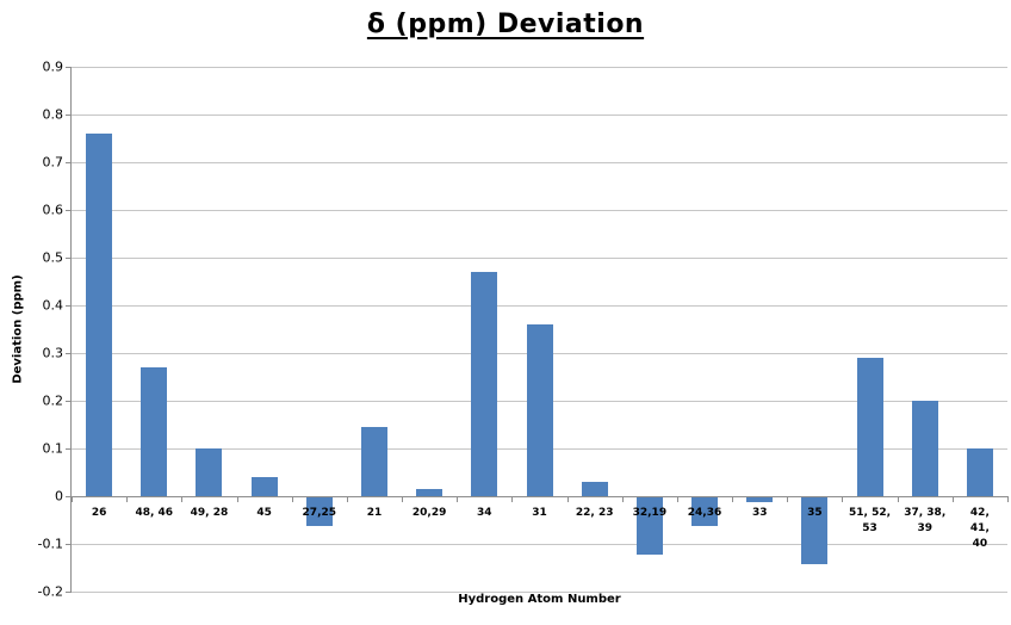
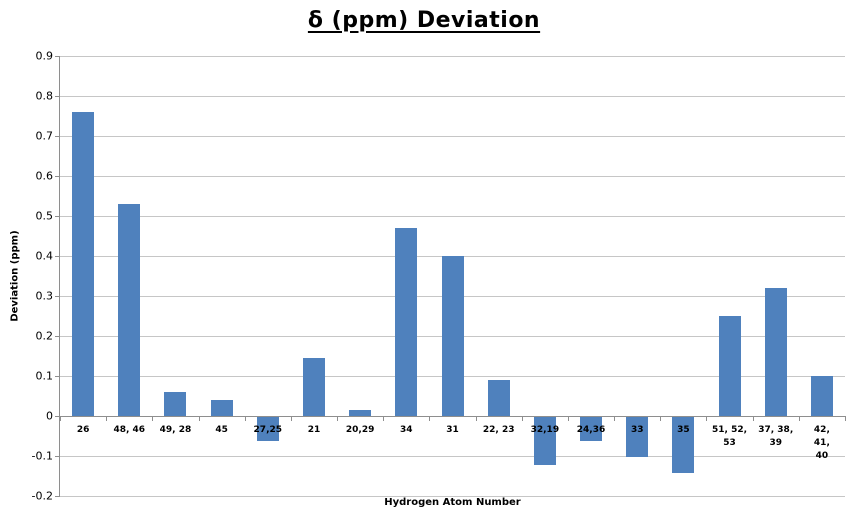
48, 46: 0.27 -> 0.53
49, 28: 0.10 -> 0.06
31: 0.36 -> 0.40
22, 23: 0.03 -> 0.09
33: -0.01 -> -0.10
51, 52, 53: 0.29 -> 0.25
37, 38, 39: 0.20 -> 0.32
